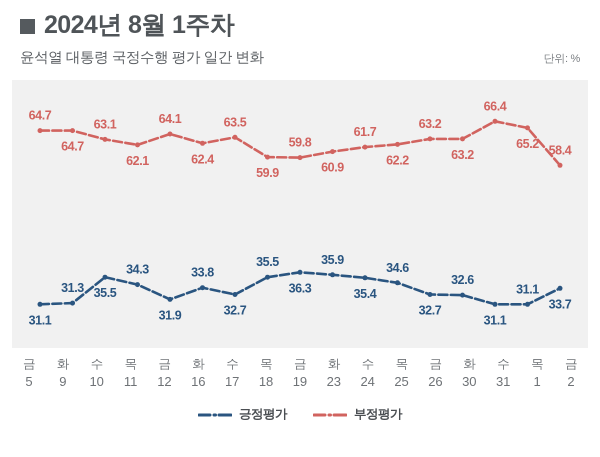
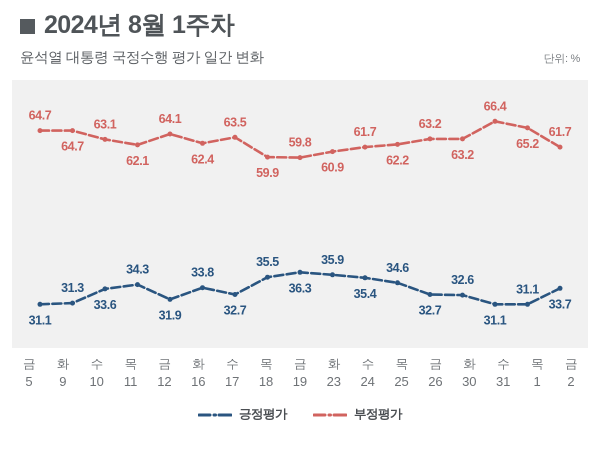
긍정평가/수 10: 35.5 -> 33.6
부정평가/금 2: 58.4 -> 61.7
